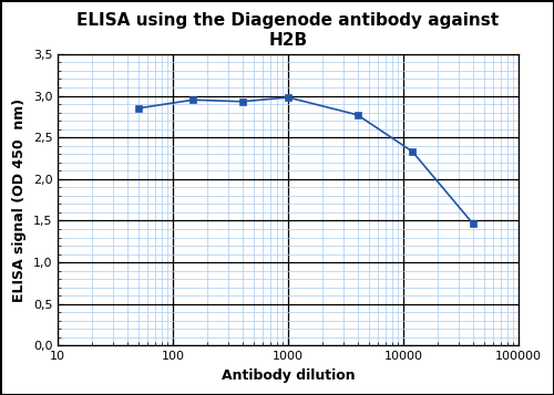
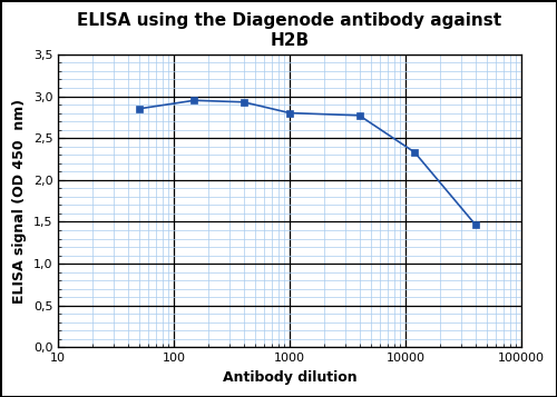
1000: 2,98 -> 2,80
